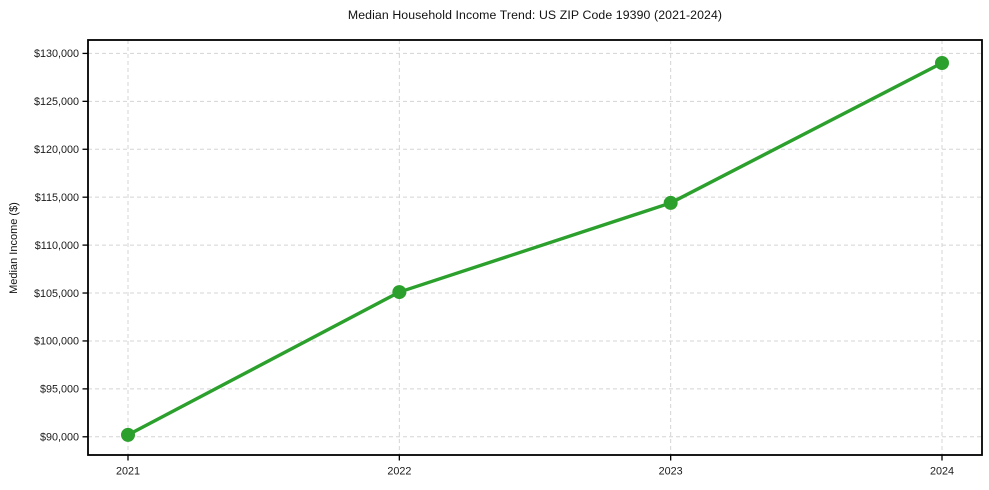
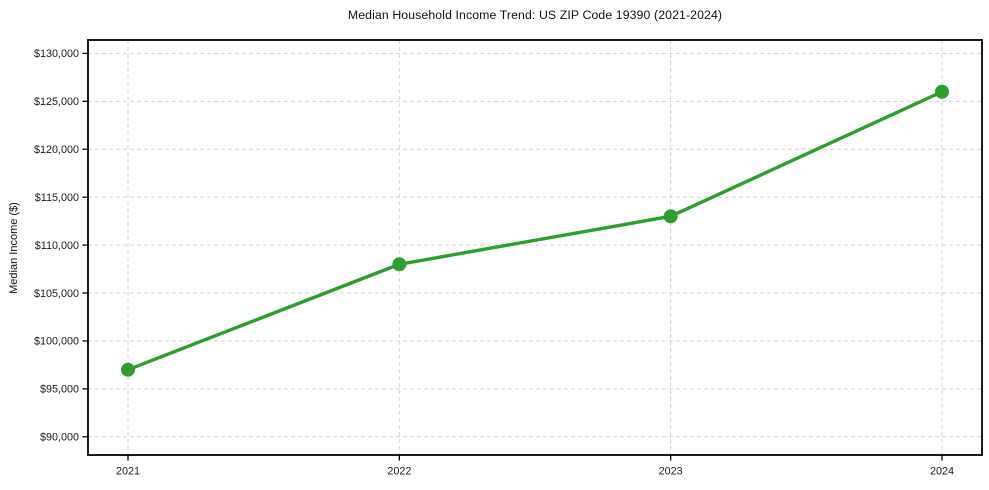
2021: $90000 -> $97000
2022: $105000 -> $108000
2023: $114000 -> $113000
2024: $129000 -> $126000
